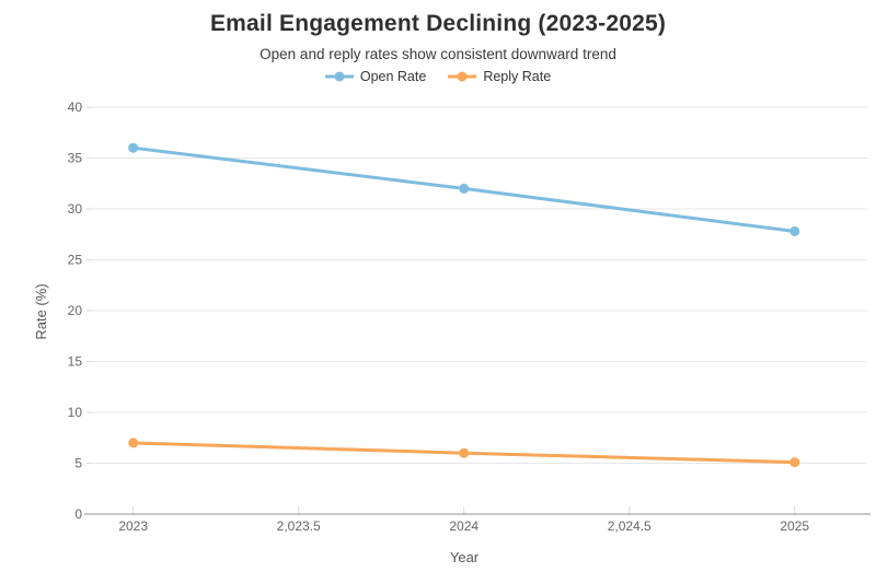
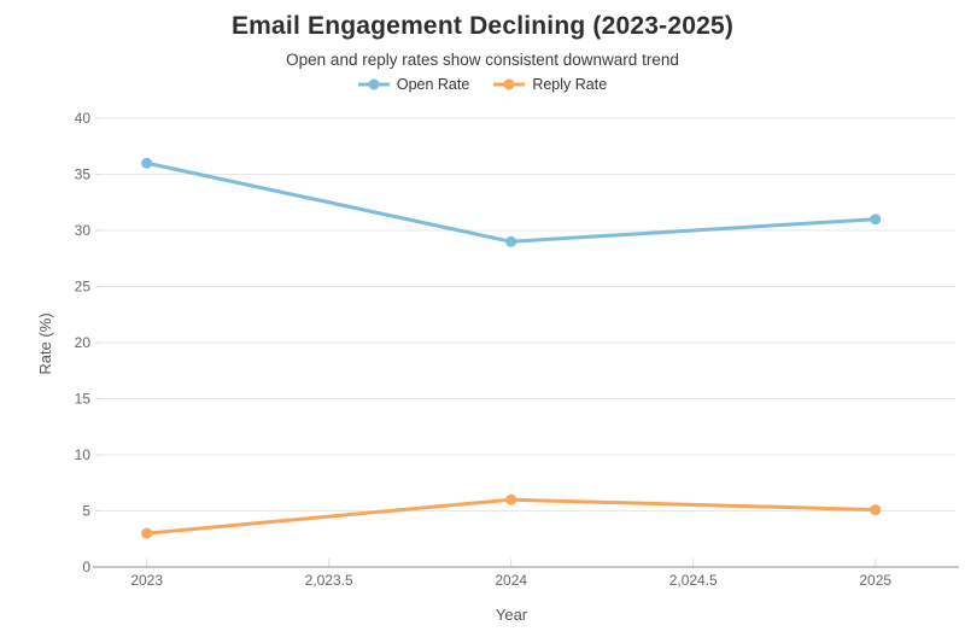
Reply Rate/2023: 7 -> 3
Open Rate/2024: 32 -> 29
Open Rate/2025: 28 -> 31
